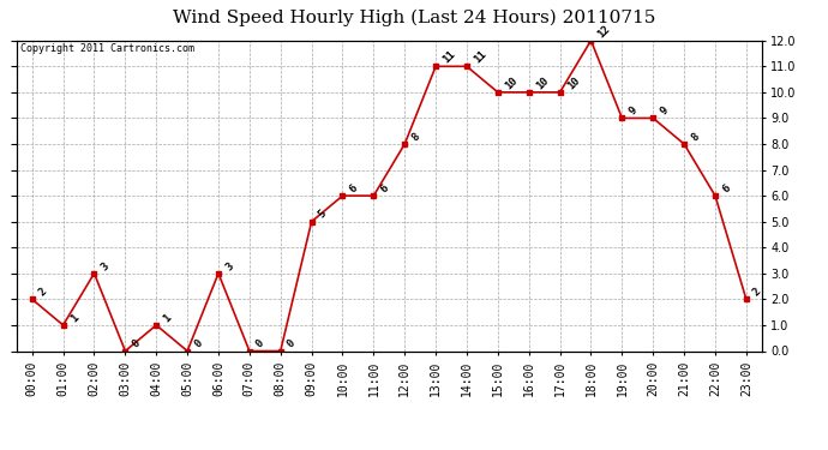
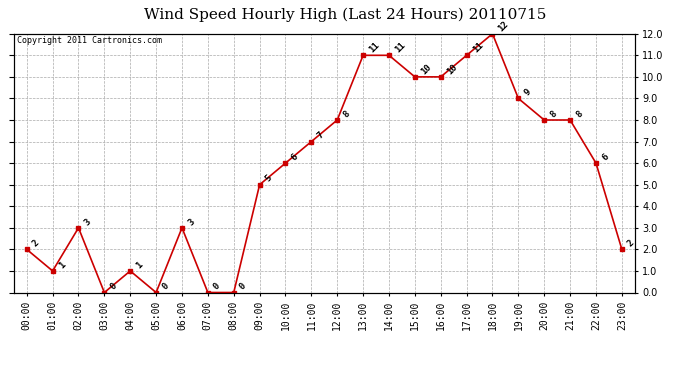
11:00: 6 -> 7
17:00: 10 -> 11
20:00: 9 -> 8
